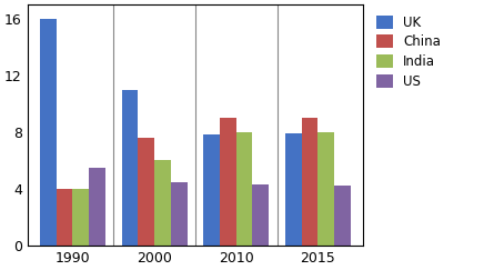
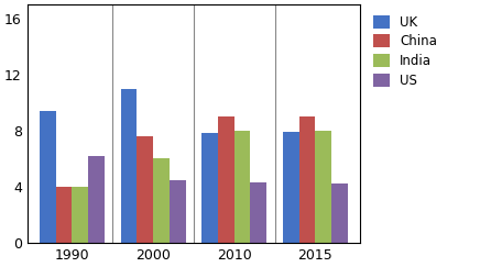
UK/1990: 16.0 -> 9.4
US/1990: 5.5 -> 6.2
